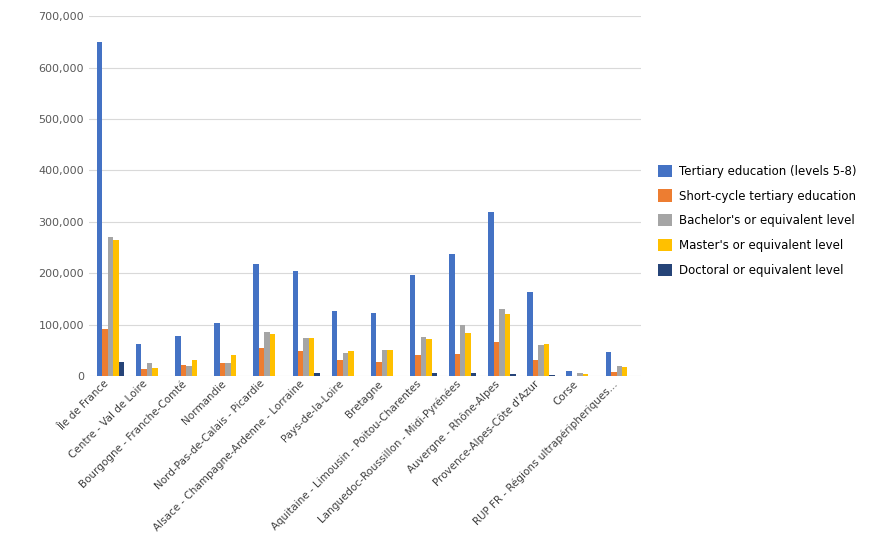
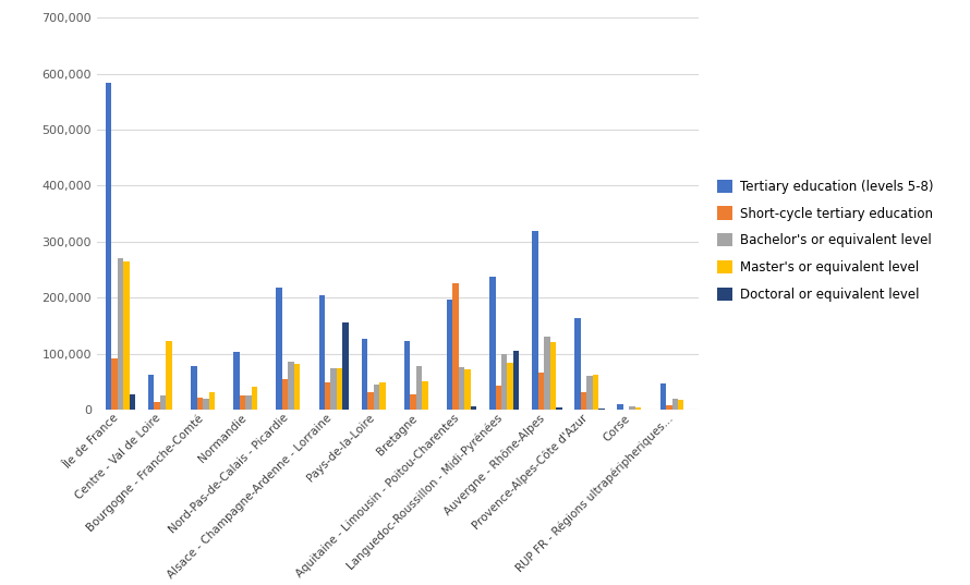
Tertiary education (levels 5-8)/Île de France: 650,000 -> 584,000
Master's or equivalent level/Centre - Val de Loire: 16,000 -> 122,000
Doctoral or equivalent level/Alsace - Champagne-Ardenne - Lorraine: 5,000 -> 156,000
Bachelor's or equivalent level/Bretagne: 50,000 -> 78,000
Short-cycle tertiary education/Aquitaine - Limousin - Poitou-Charentes: 40,000 -> 226,000
Doctoral or equivalent level/Languedoc-Roussillon - Midi-Pyrénées: 5,000 -> 104,000
